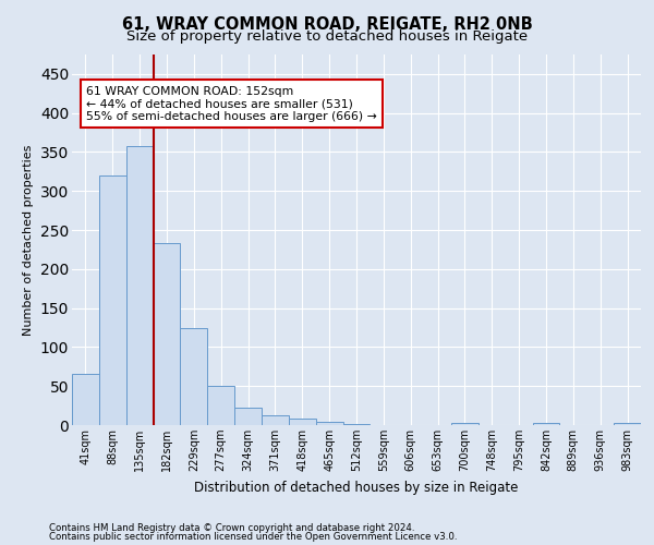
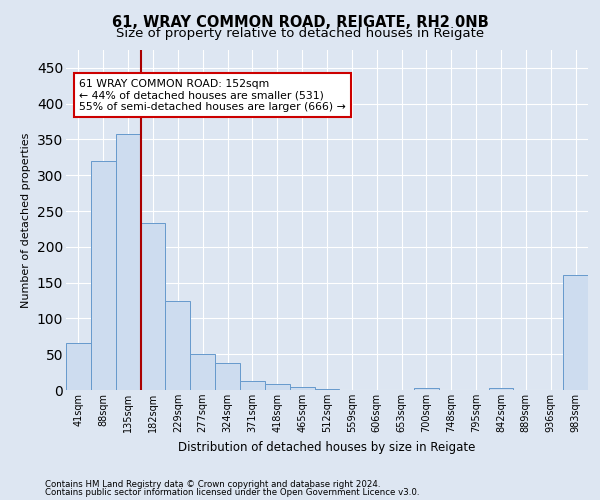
324sqm: 23 -> 38
983sqm: 3 -> 160
